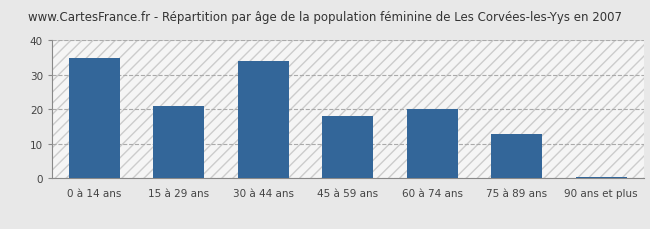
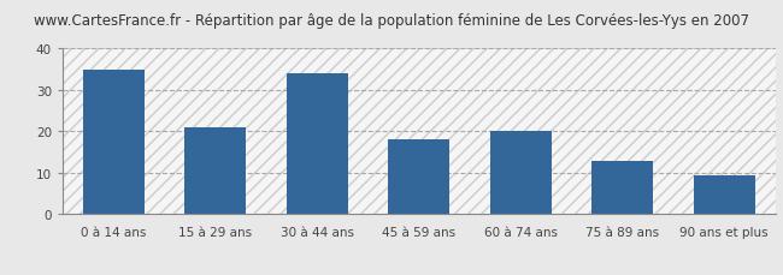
90 ans et plus: 0.5 -> 9.5
